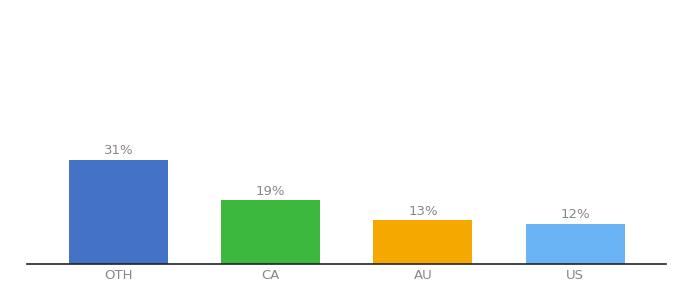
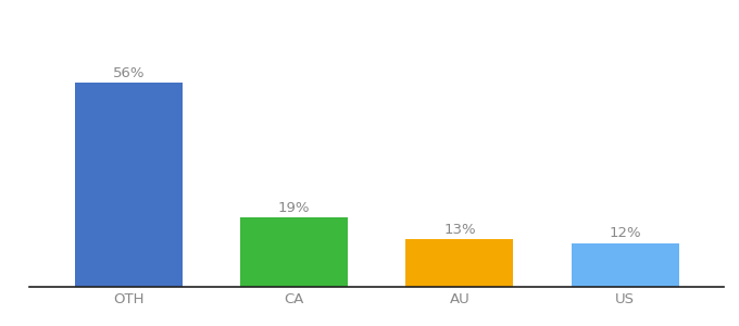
OTH: 31% -> 56%
